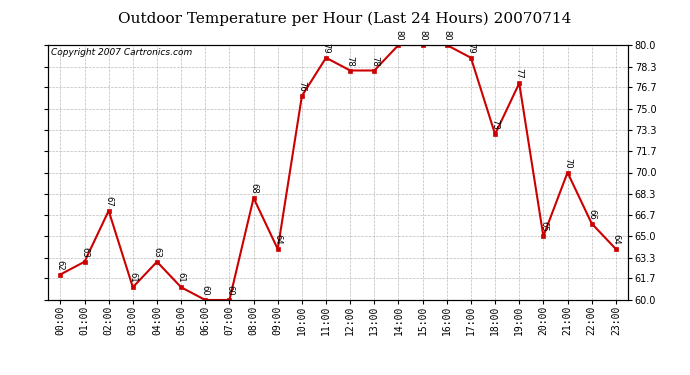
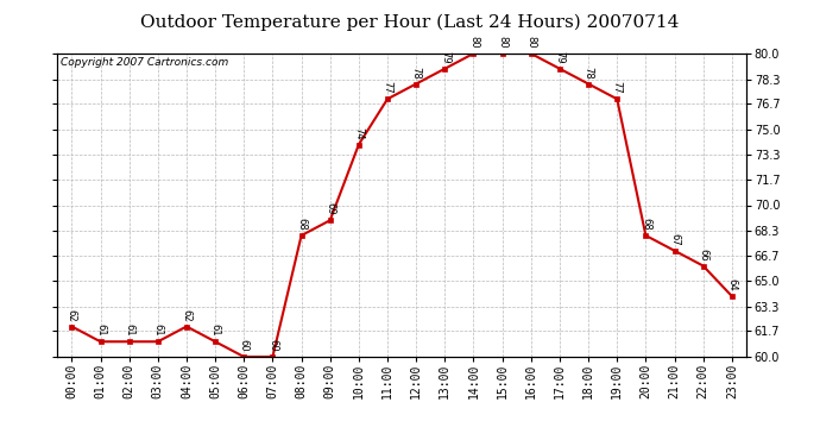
01:00: 63 -> 61
02:00: 67 -> 61
04:00: 63 -> 62
09:00: 64 -> 69
10:00: 76 -> 74
11:00: 79 -> 77
13:00: 78 -> 79
18:00: 73 -> 78
20:00: 65 -> 68
21:00: 70 -> 67
